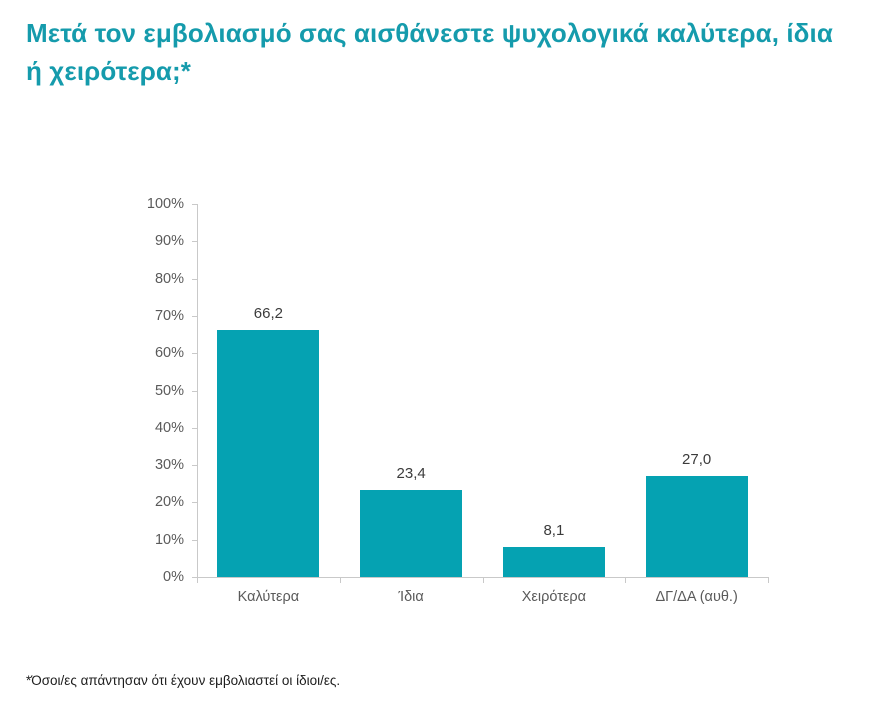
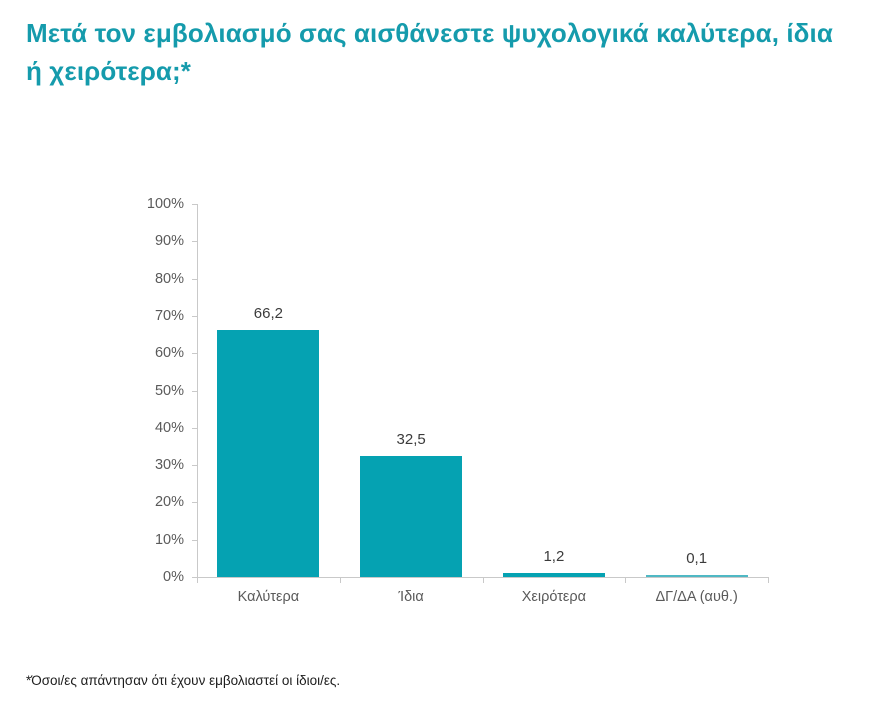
Ίδια: 23,4 -> 32,5
Χειρότερα: 8,1 -> 1,2
ΔΓ/ΔΑ (αυθ.): 27,0 -> 0,1
